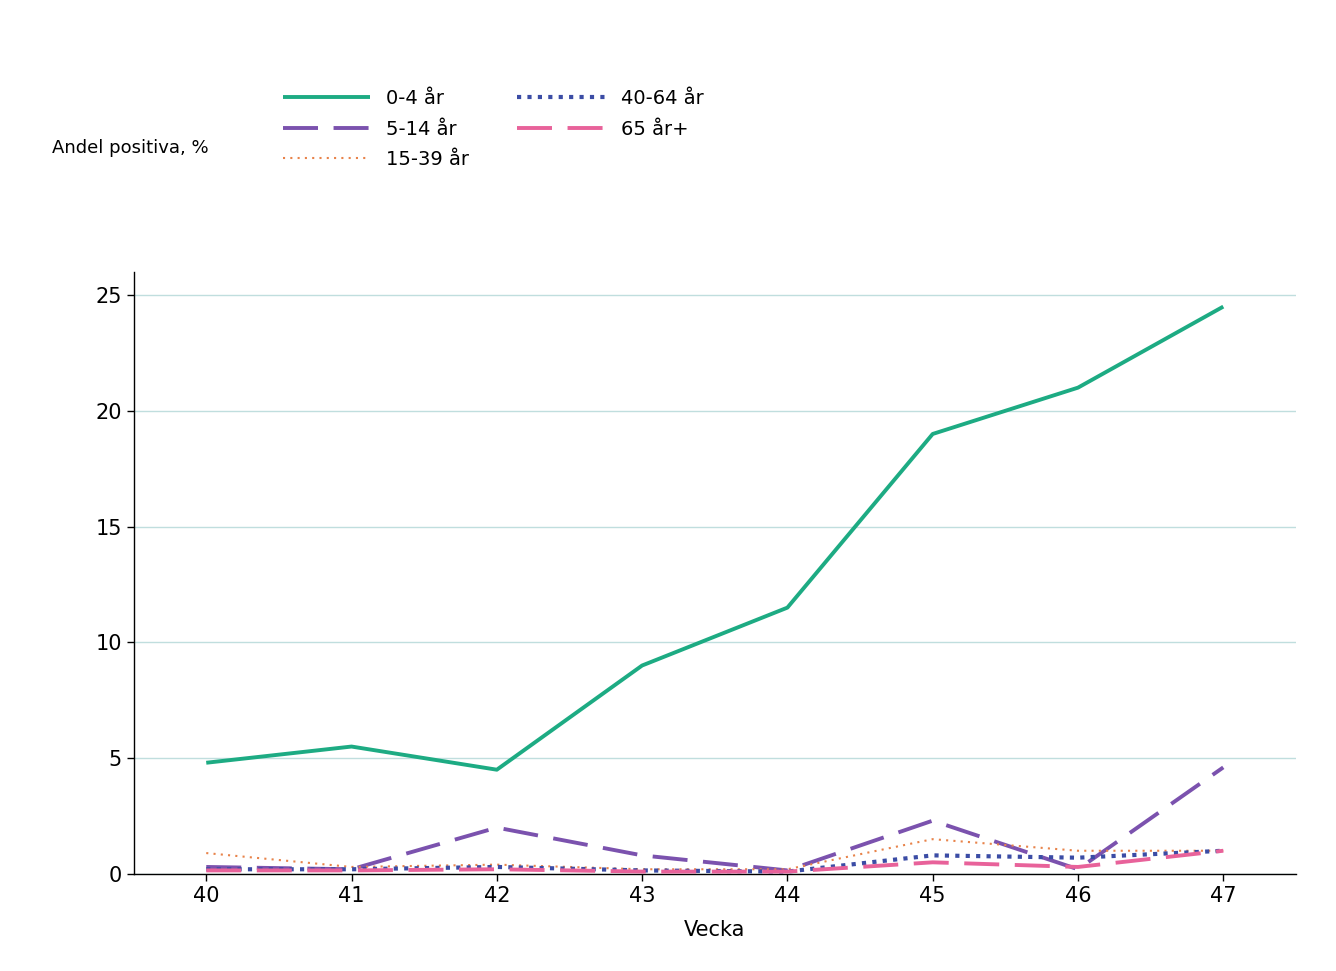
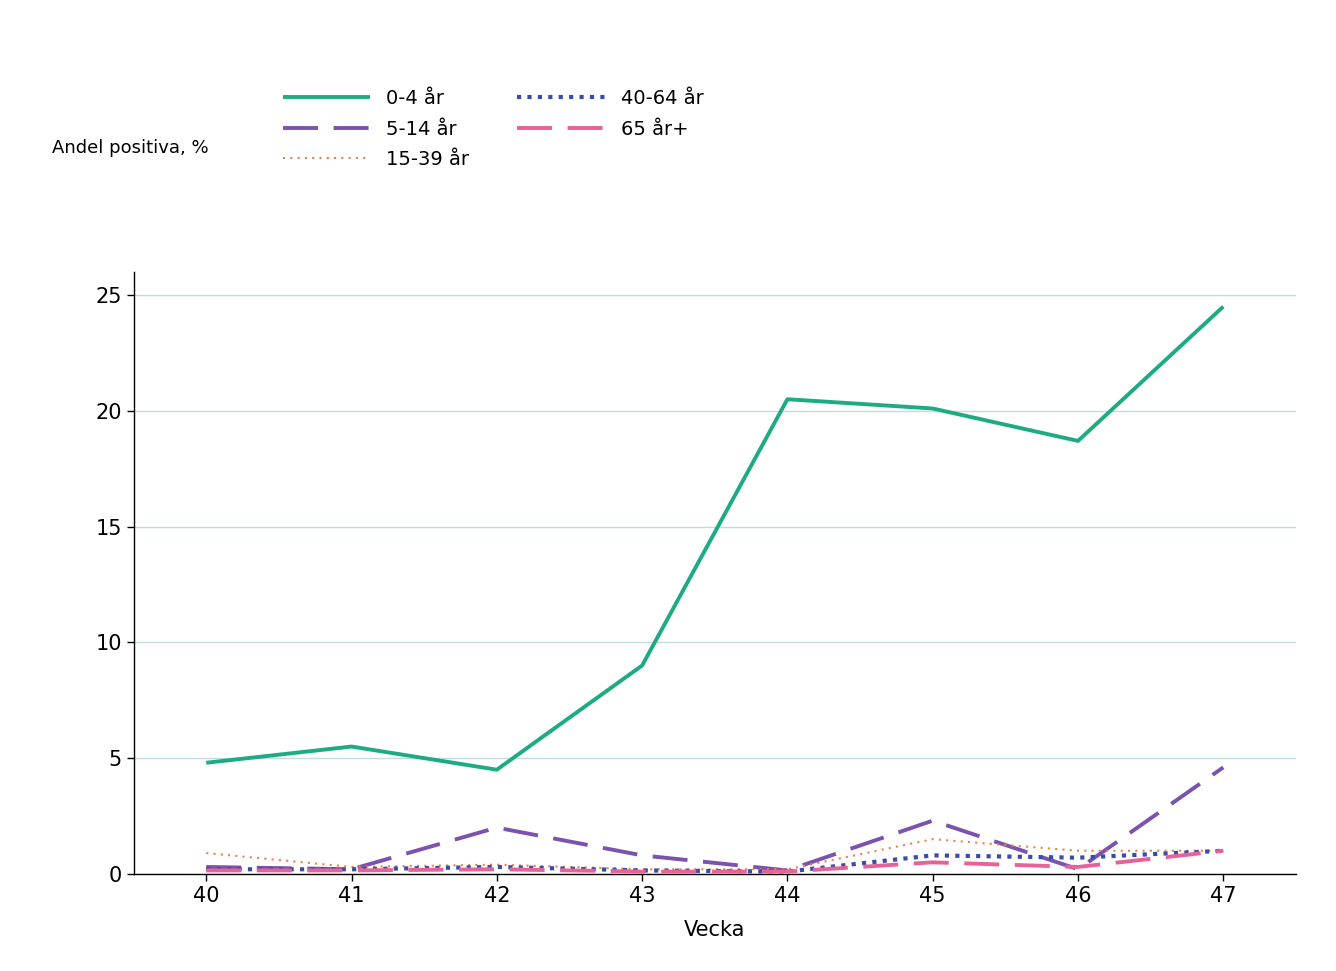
0-4 år/44: 11.5 -> 20.5
0-4 år/45: 19.0 -> 20.1
0-4 år/46: 21.0 -> 18.7
